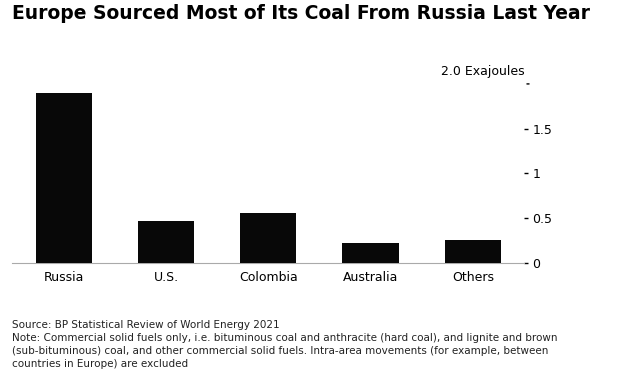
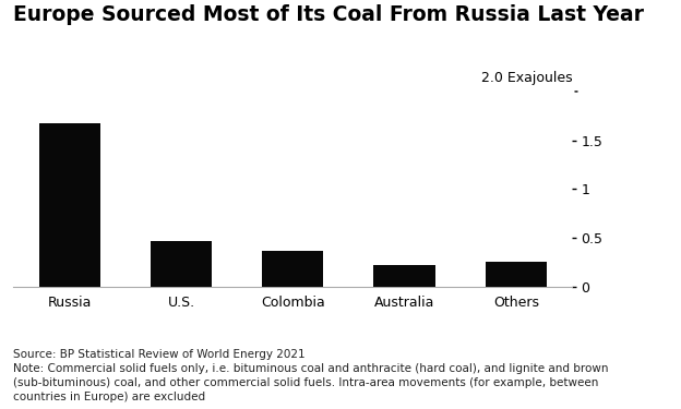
Russia: 1.90 -> 1.68
Colombia: 0.55 -> 0.36
